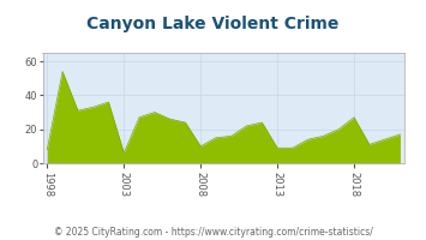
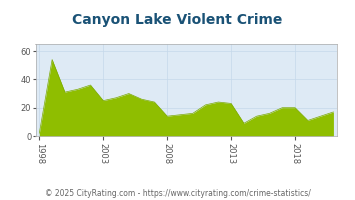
1998: 8 -> 2
2003: 6 -> 25
2008: 10 -> 14
2013: 9 -> 23
2018: 27 -> 20
